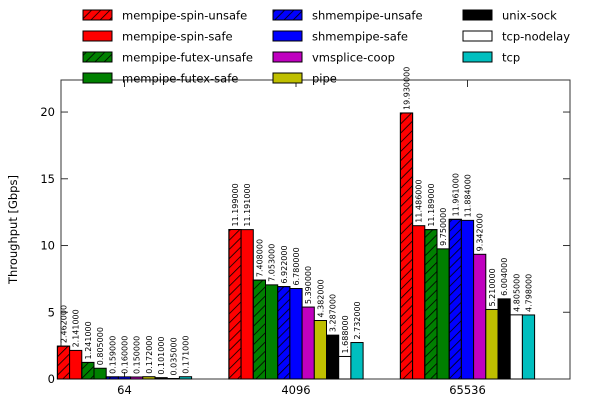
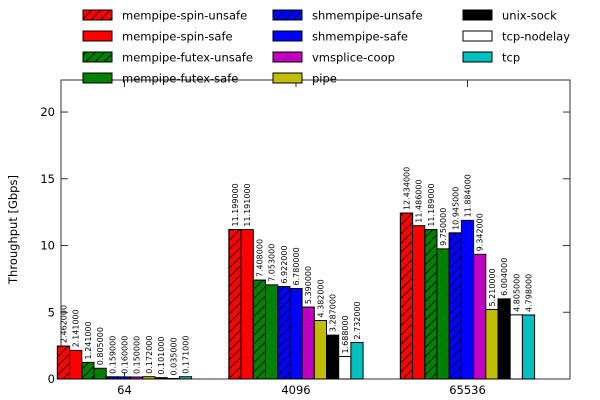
mempipe-spin-unsafe/65536: 19.930000 -> 12.434000
shmempipe-unsafe/65536: 11.961000 -> 10.945000
